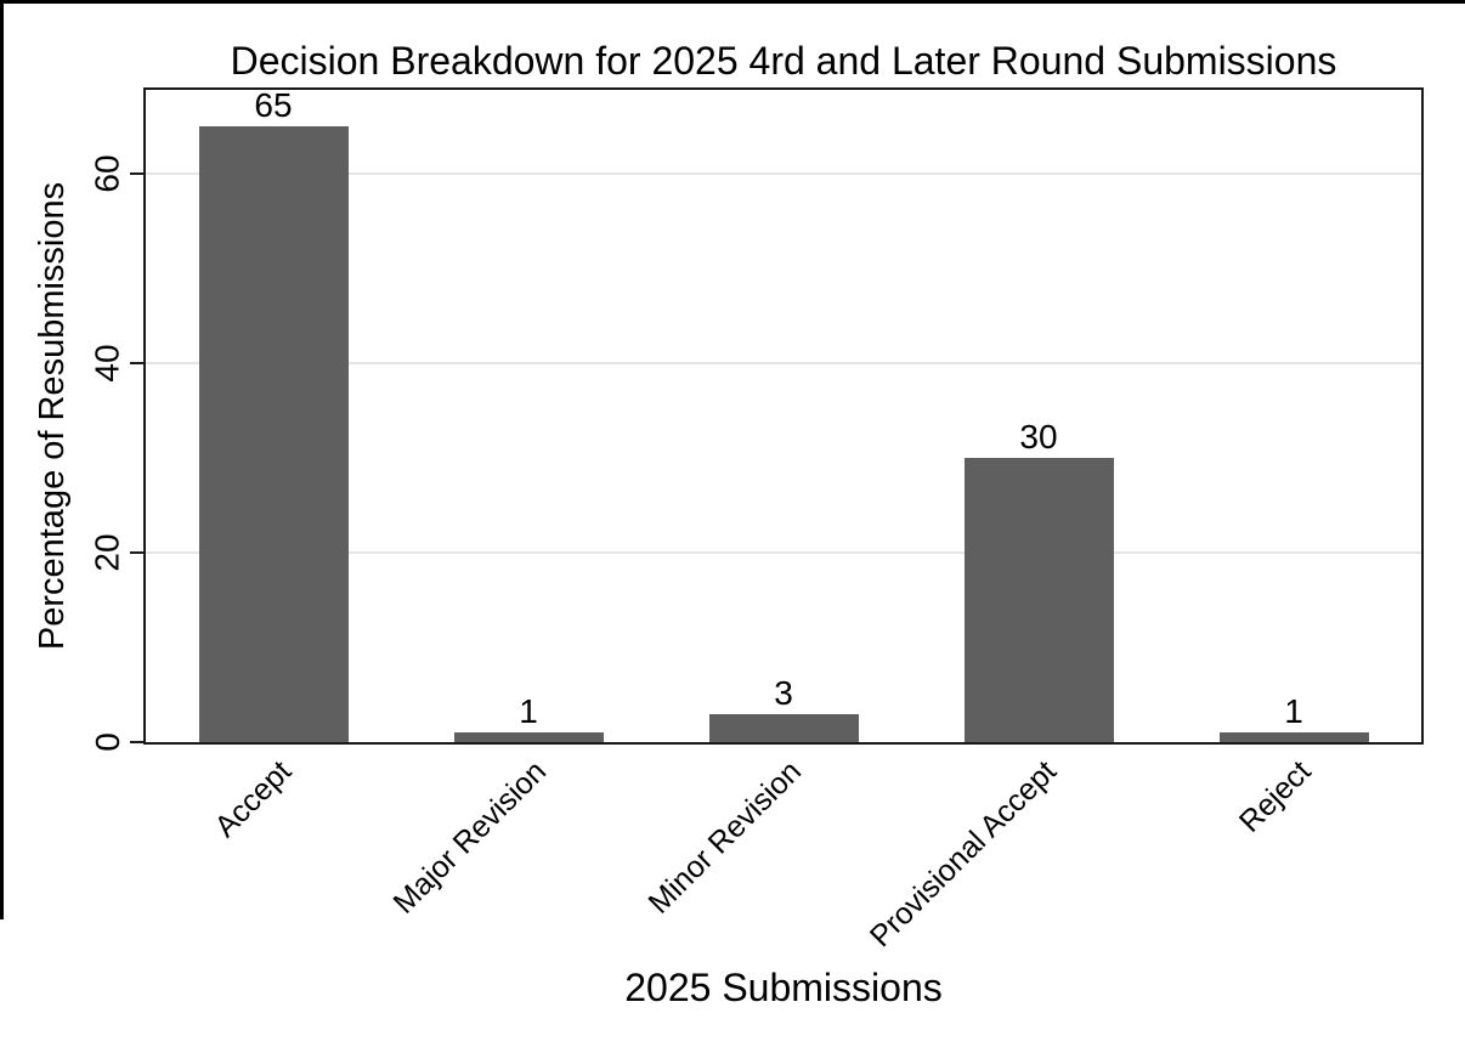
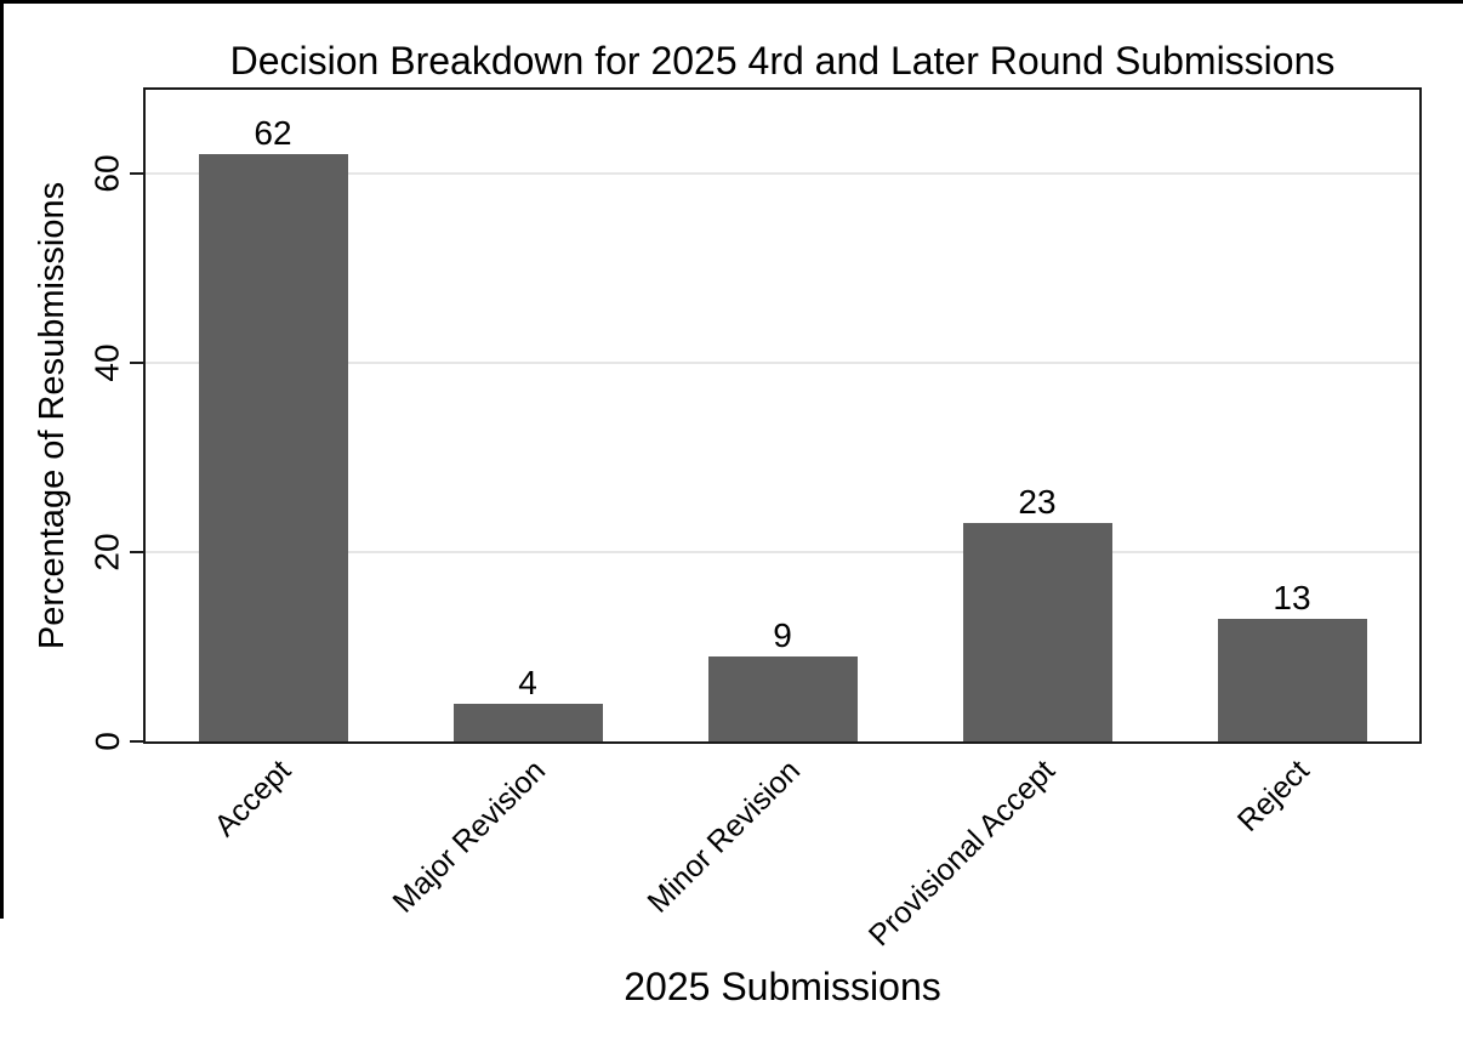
Accept: 65 -> 62
Major Revision: 1 -> 4
Minor Revision: 3 -> 9
Provisional Accept: 30 -> 23
Reject: 1 -> 13
